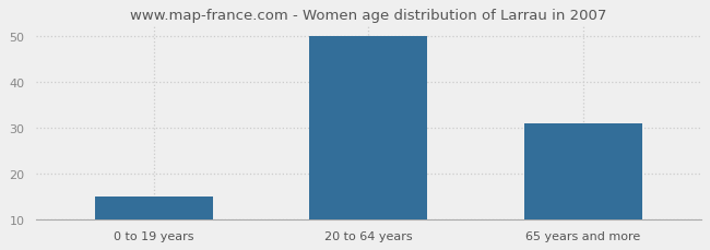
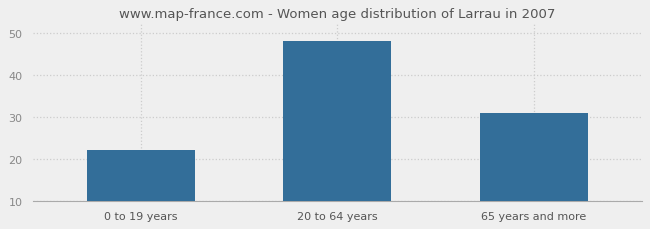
0 to 19 years: 15 -> 22
20 to 64 years: 50 -> 48
